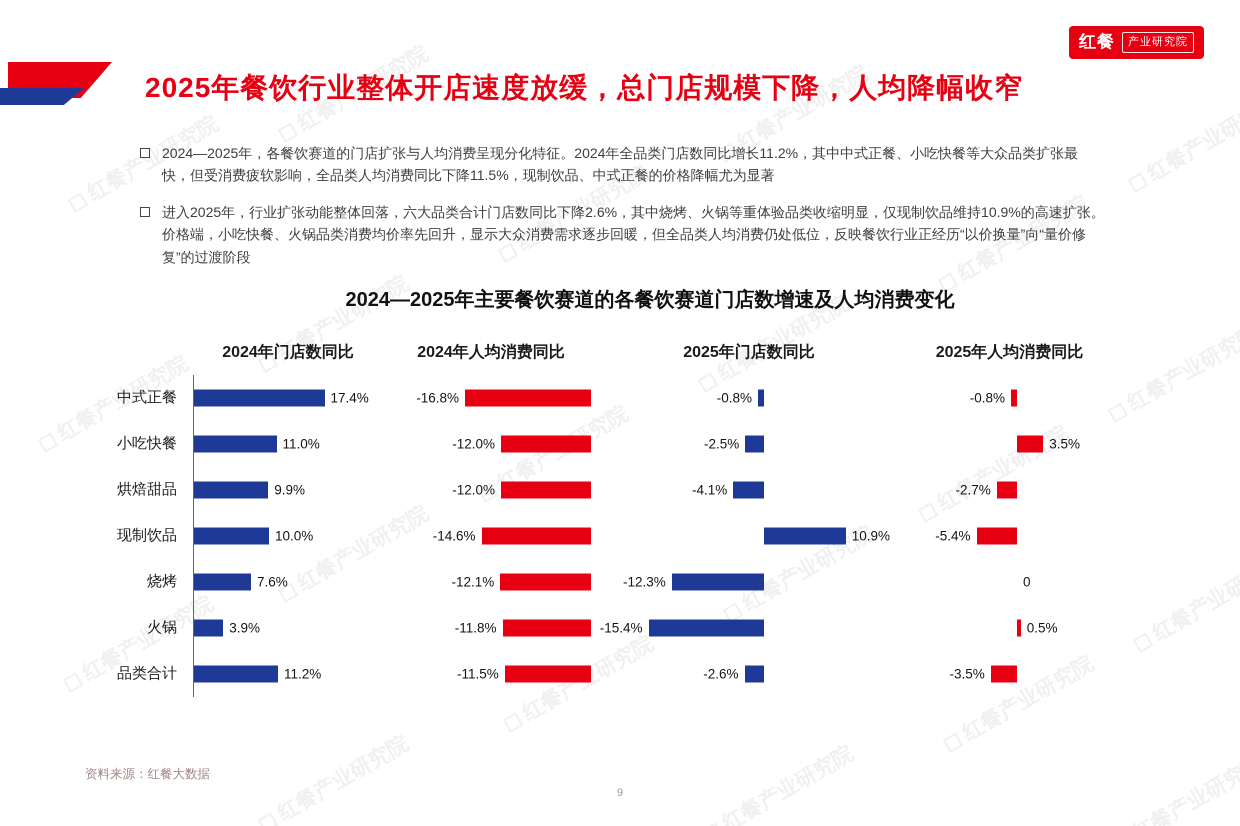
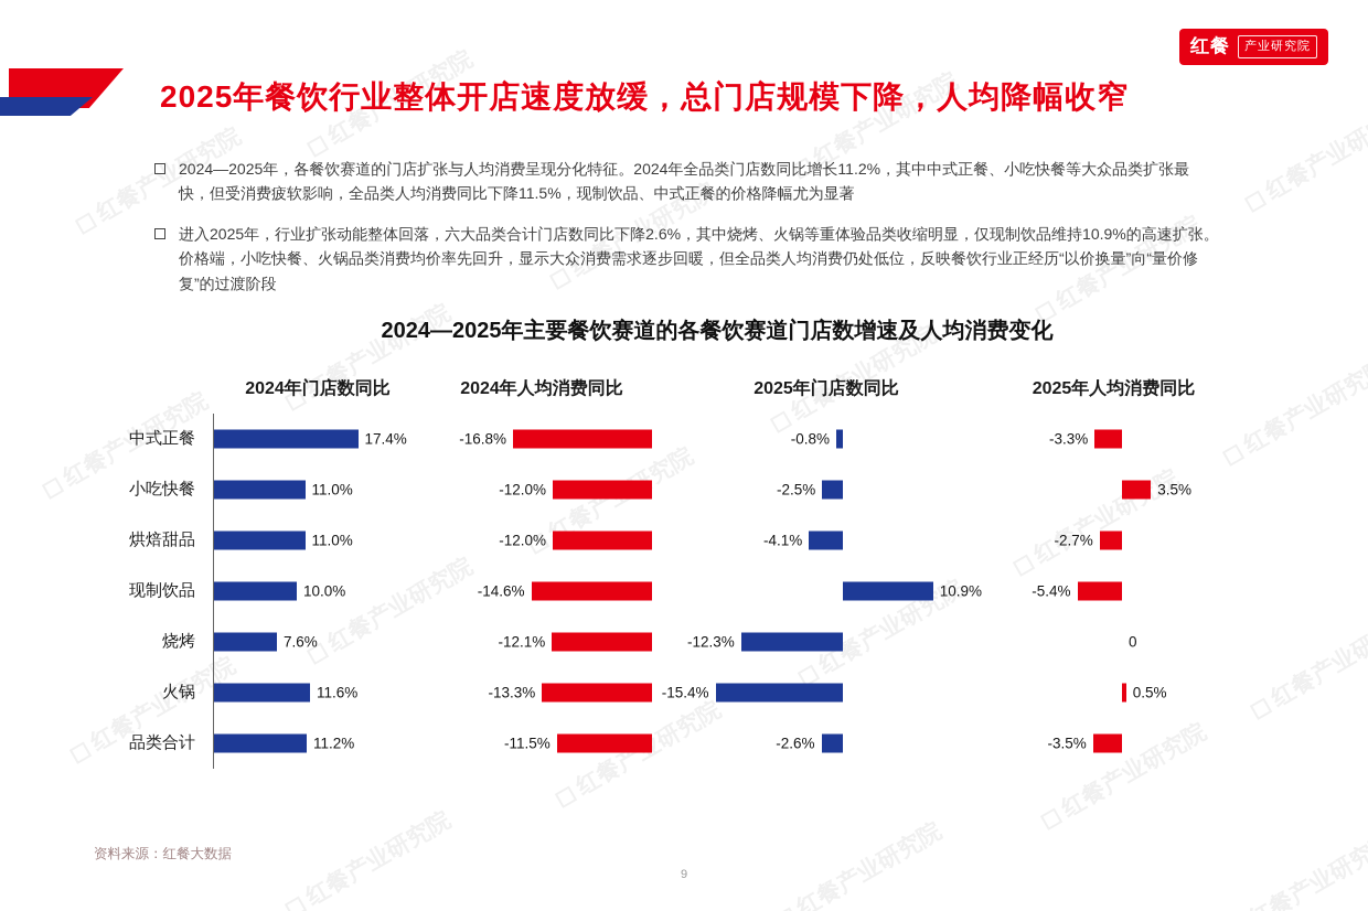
2025年人均消费同比/中式正餐: -0.8% -> -3.3%
2024年门店数同比/烘焙甜品: 9.9% -> 11.0%
2024年门店数同比/火锅: 3.9% -> 11.6%
2024年人均消费同比/火锅: -11.8% -> -13.3%
